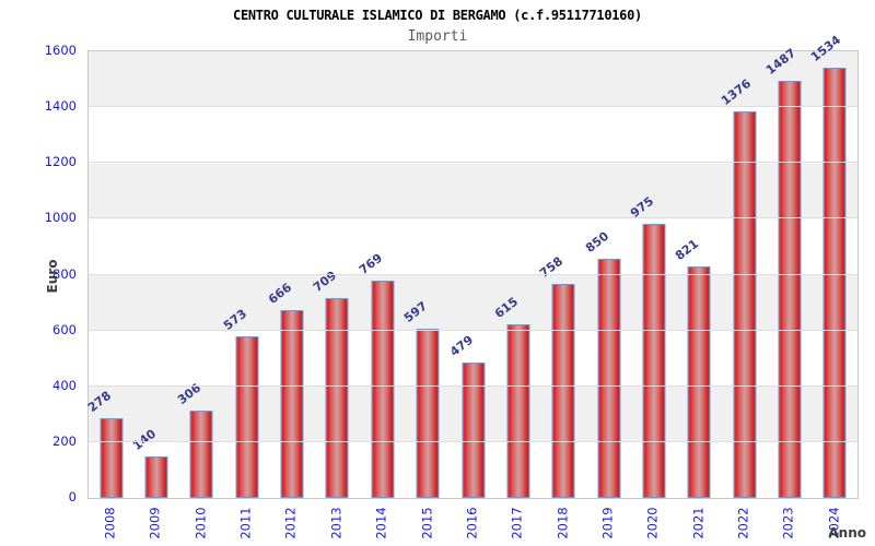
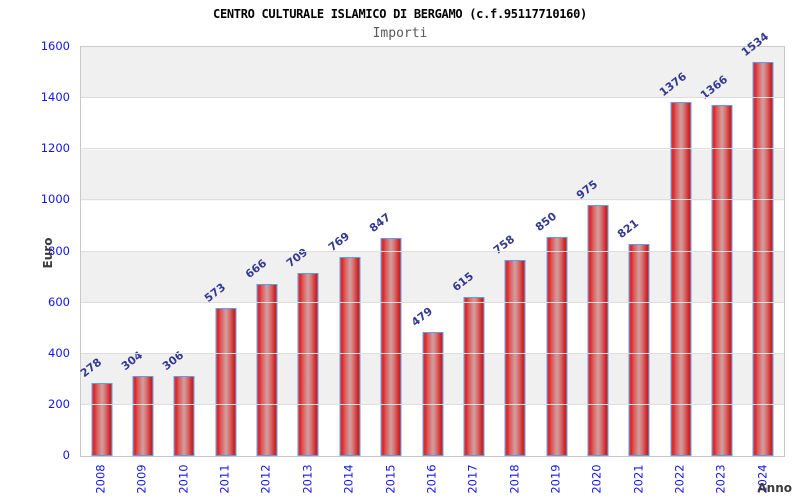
2009: 140 -> 304
2015: 597 -> 847
2023: 1487 -> 1366
